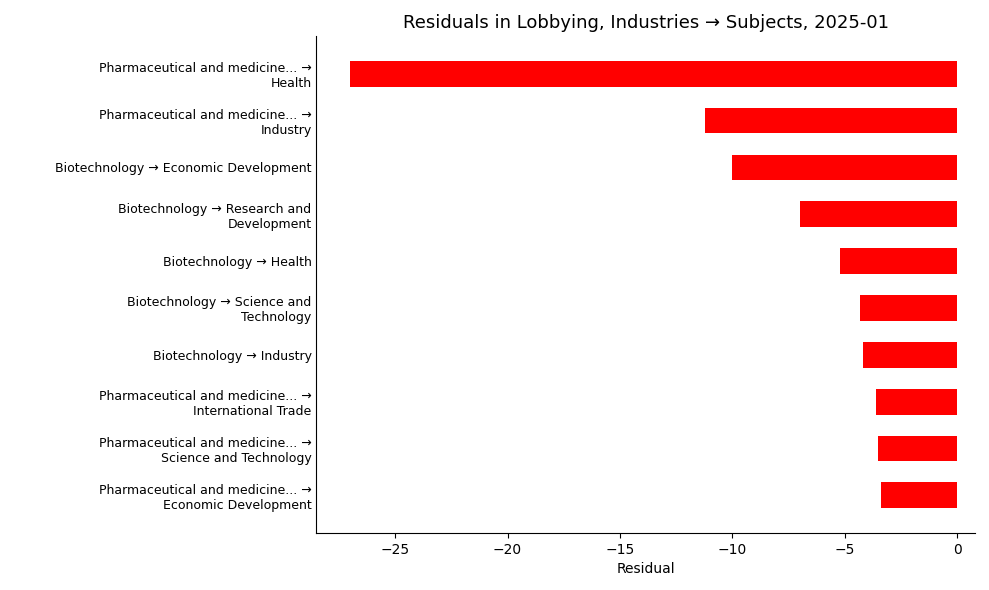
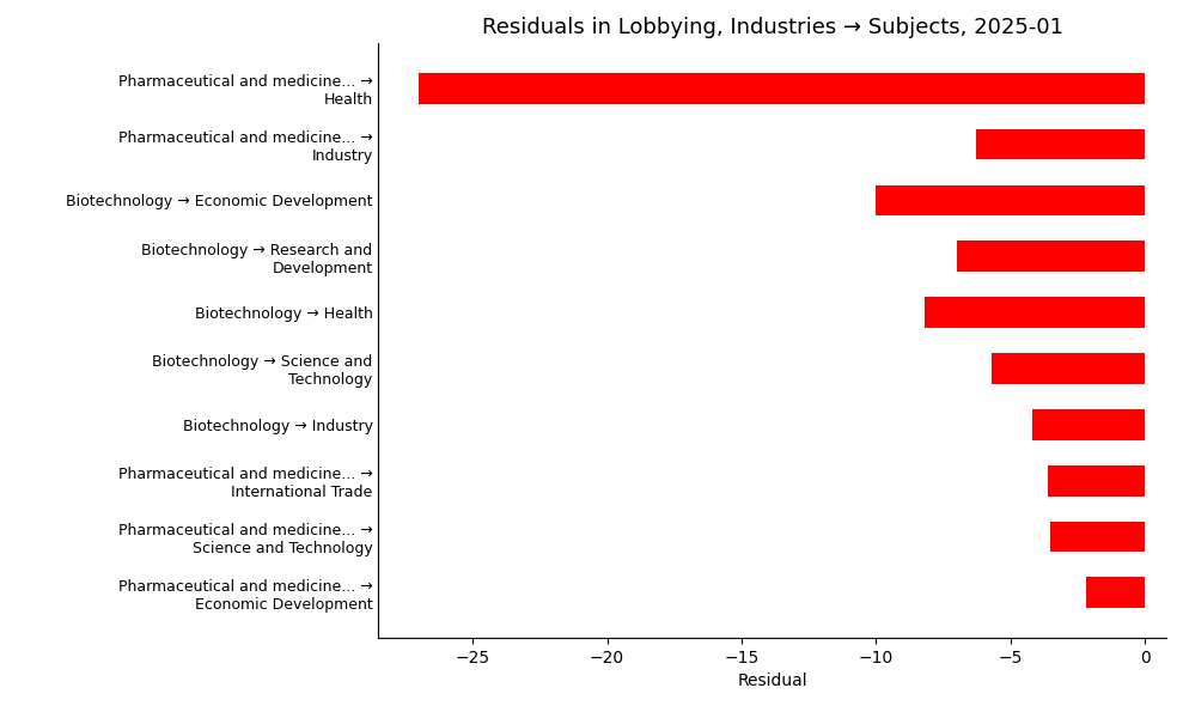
Pharmaceutical and medicine... → Industry: -11.2 -> -6.3
Biotechnology → Health: -5.2 -> -8.2
Biotechnology → Science and Technology: -4.3 -> -5.7
Pharmaceutical and medicine... → Economic Development: -3.4 -> -2.2
